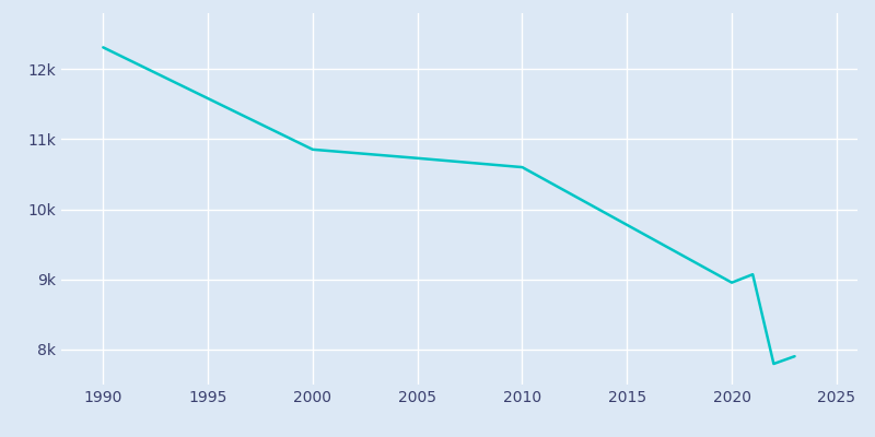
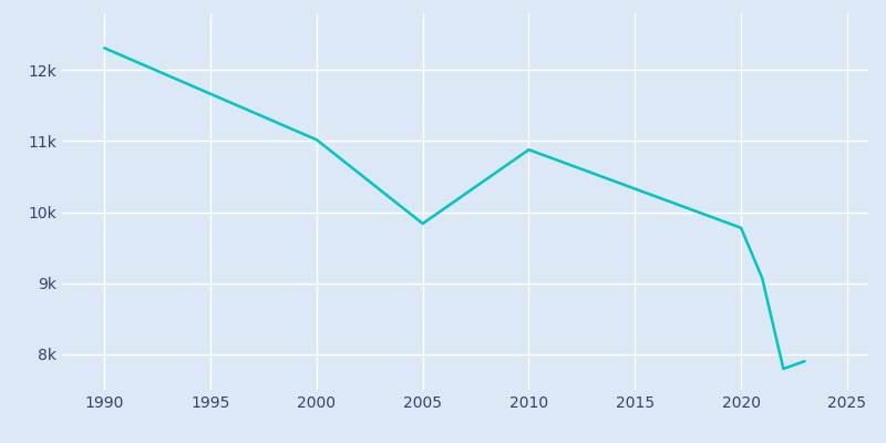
2000: 10.85k -> 11.02k
2005: 10.73k -> 9.84k
2010: 10.60k -> 10.88k
2020: 8.96k -> 9.78k
